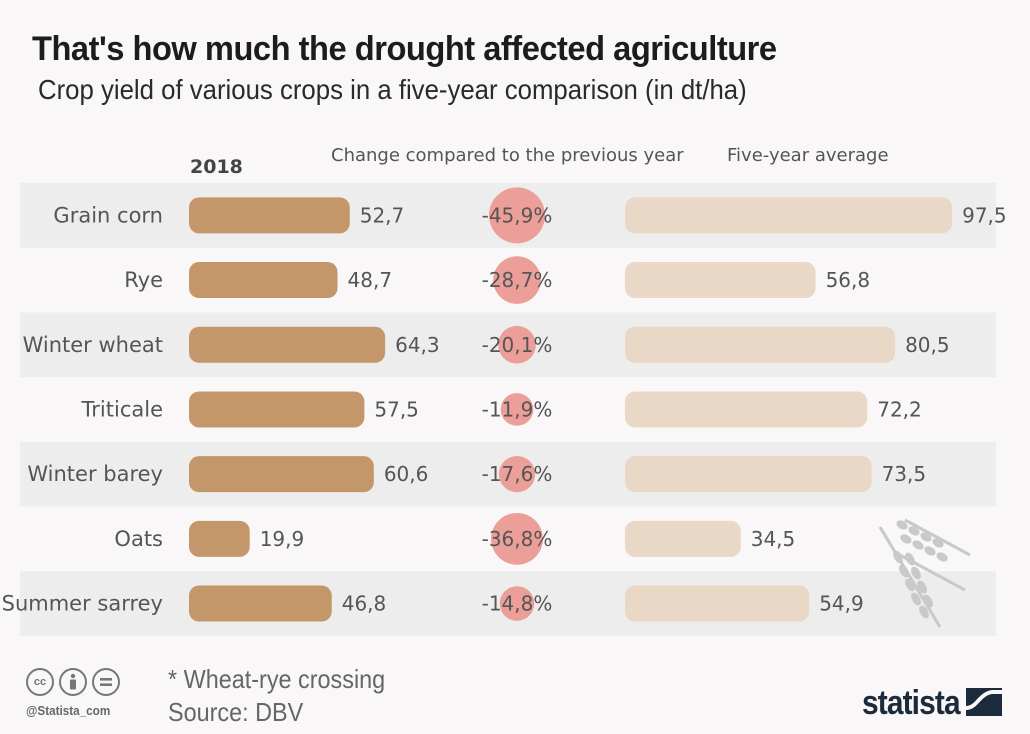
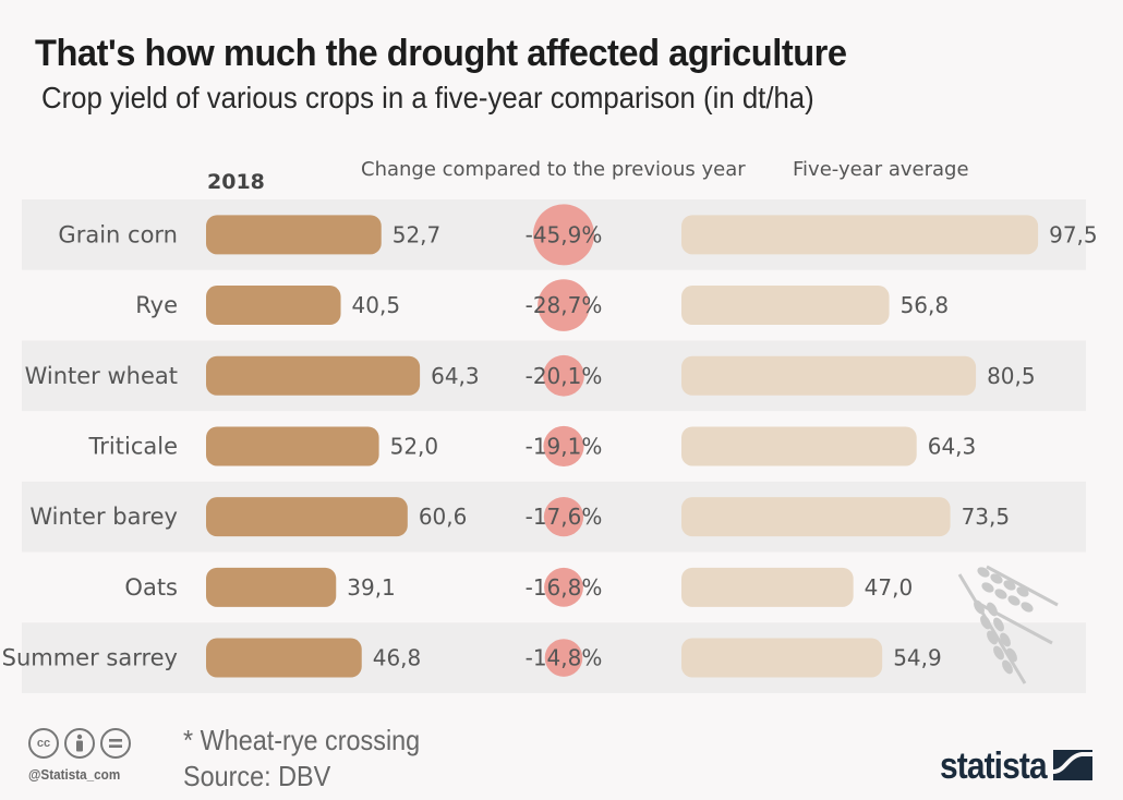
2018/Rye: 48,7 -> 40,5
2018/Triticale: 57,5 -> 52,0
Change compared to the previous year/Triticale: -11,9% -> -19,1%
Five-year average/Triticale: 72,2 -> 64,3
2018/Oats: 19,9 -> 39,1
Change compared to the previous year/Oats: -36,8% -> -16,8%
Five-year average/Oats: 34,5 -> 47,0
